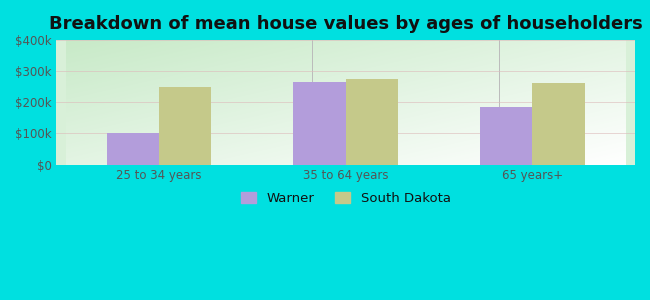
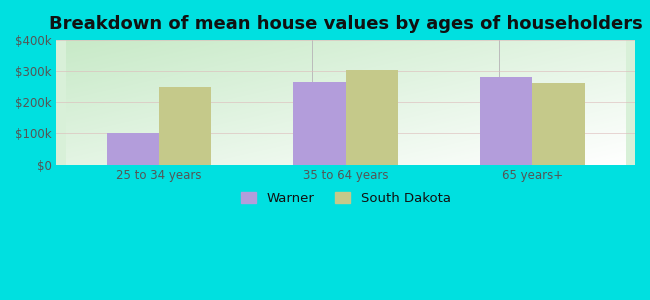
South Dakota/35 to 64 years: $275k -> $305k
Warner/65 years+: $185k -> $280k
